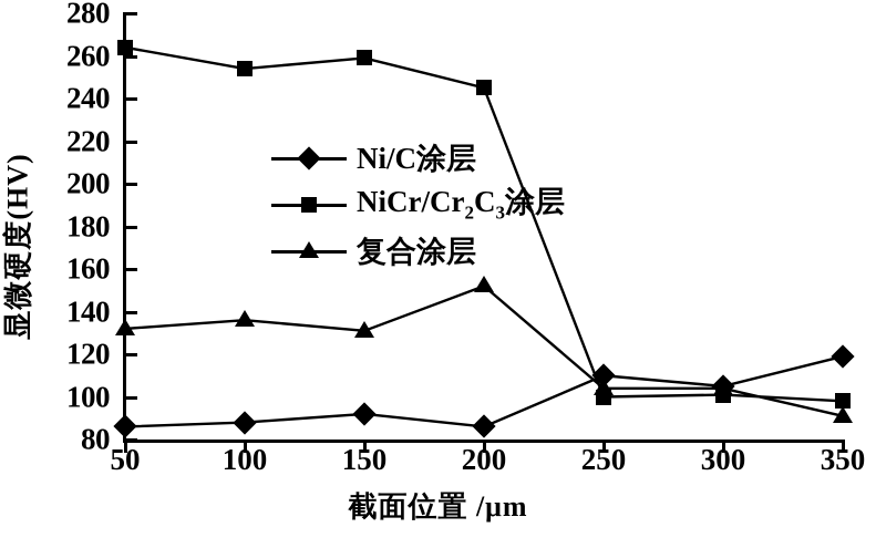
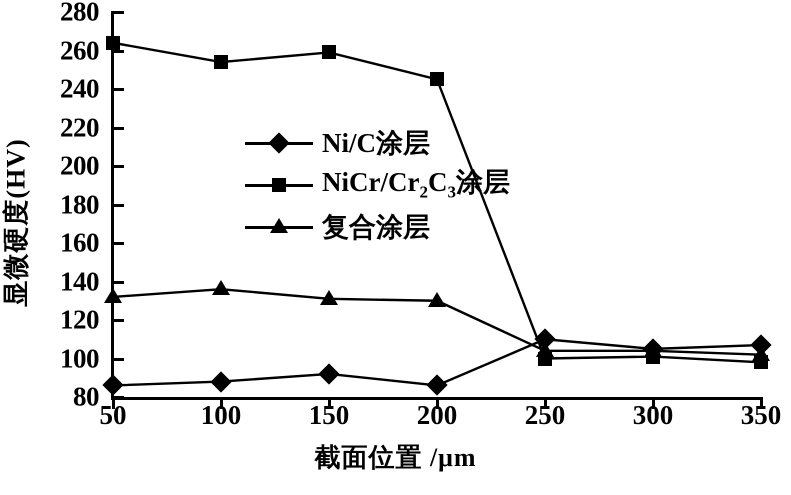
复合涂层/200: 152 -> 130
Ni/C涂层/350: 119 -> 107
复合涂层/350: 91 -> 102
